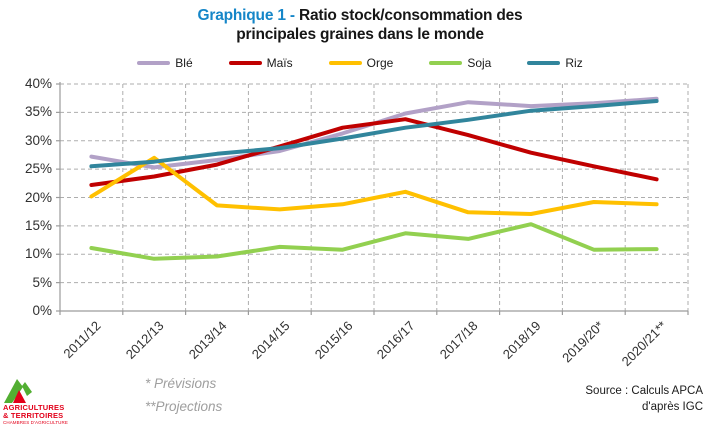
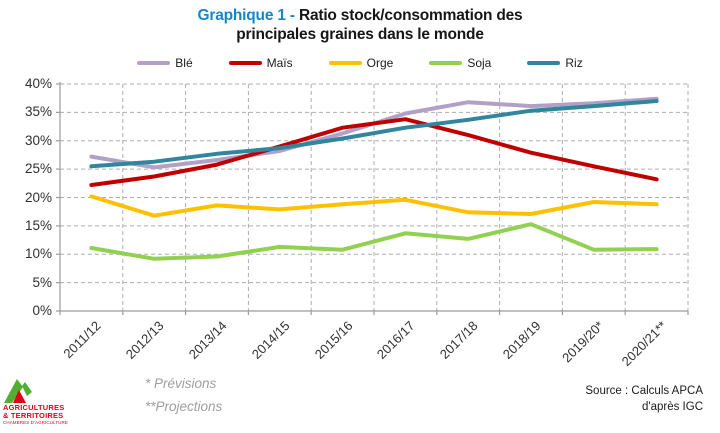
Orge/2012/13: 27% -> 17%
Orge/2016/17: 21% -> 20%
